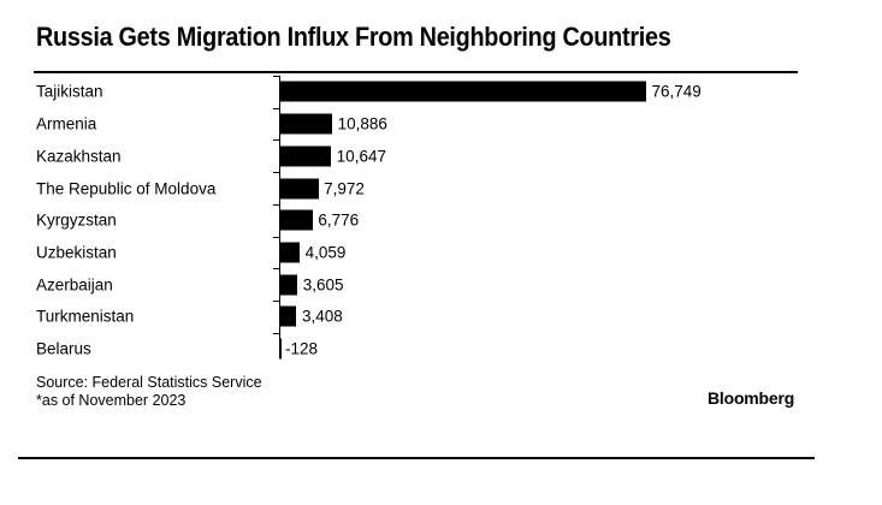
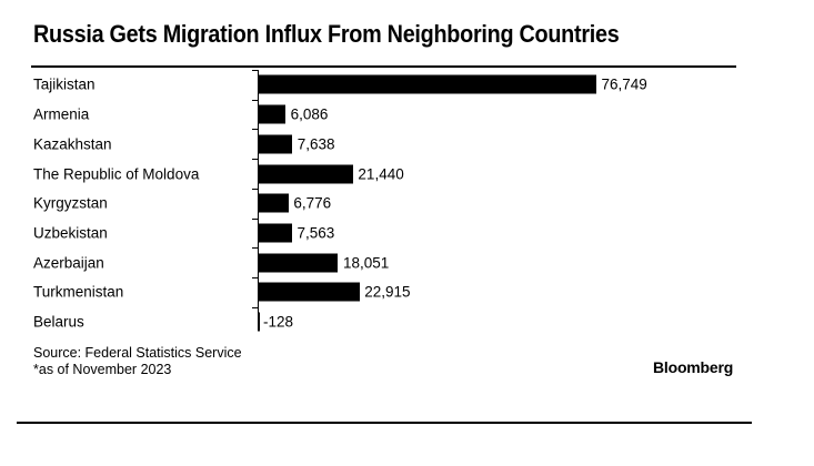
Armenia: 10,886 -> 6,086
Kazakhstan: 10,647 -> 7,638
The Republic of Moldova: 7,972 -> 21,440
Uzbekistan: 4,059 -> 7,563
Azerbaijan: 3,605 -> 18,051
Turkmenistan: 3,408 -> 22,915
